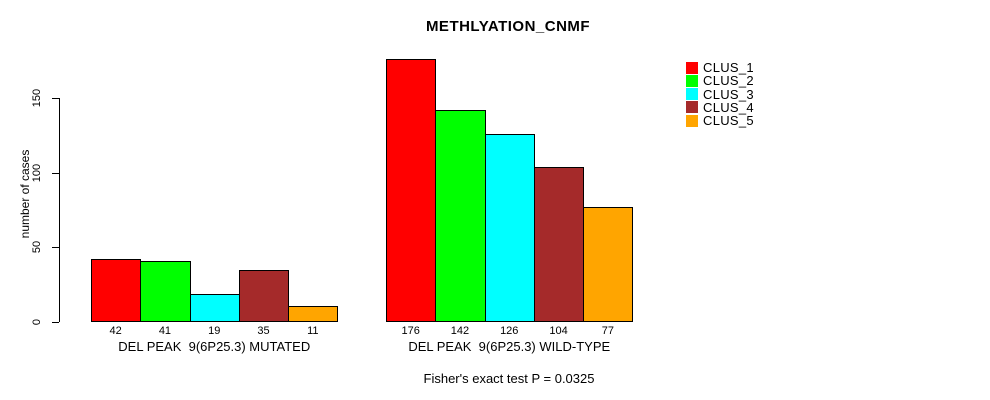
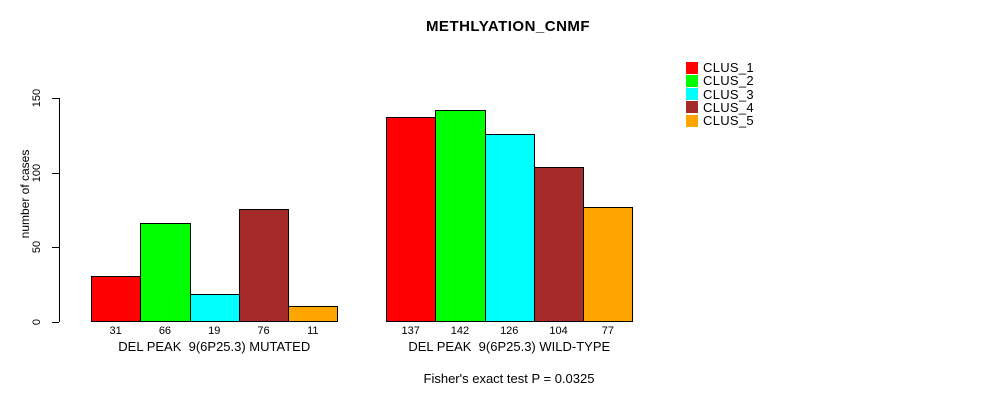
CLUS_1/DEL PEAK 9(6P25.3) MUTATED: 42 -> 31
CLUS_2/DEL PEAK 9(6P25.3) MUTATED: 41 -> 66
CLUS_4/DEL PEAK 9(6P25.3) MUTATED: 35 -> 76
CLUS_1/DEL PEAK 9(6P25.3) WILD-TYPE: 176 -> 137
